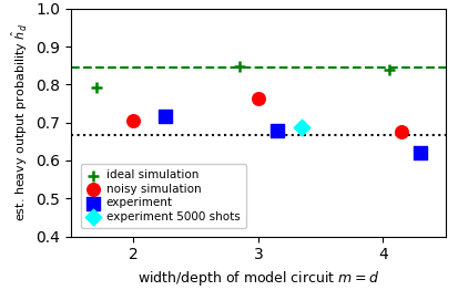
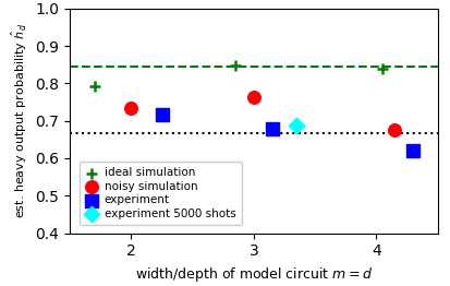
noisy simulation/2: 0.705 -> 0.733
